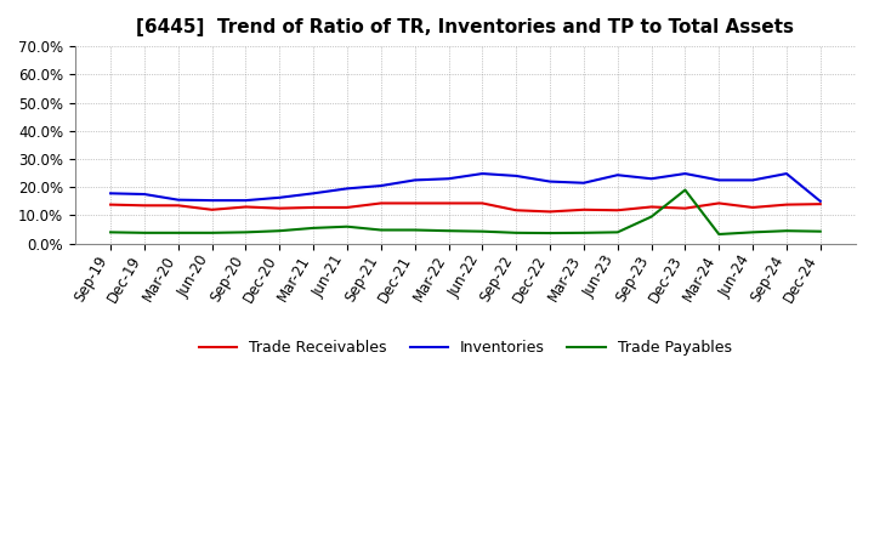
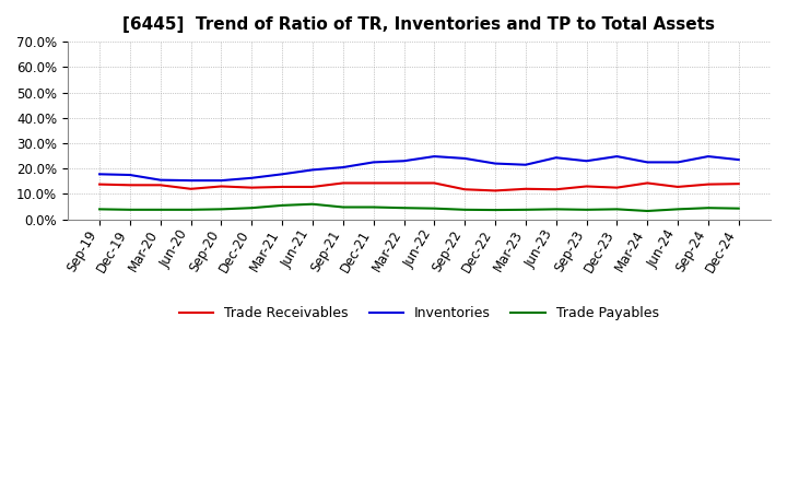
Trade Payables/Sep-23: 9.5% -> 3.8%
Trade Payables/Dec-23: 19.0% -> 4.0%
Inventories/Dec-24: 15.0% -> 23.5%
